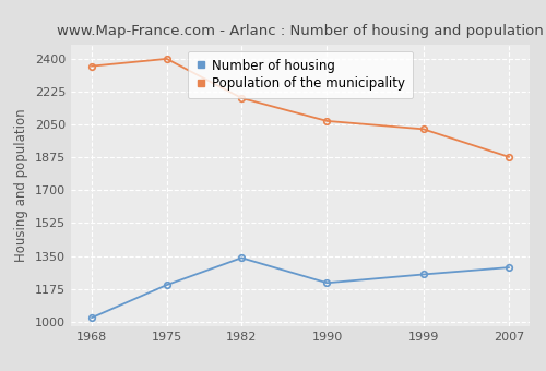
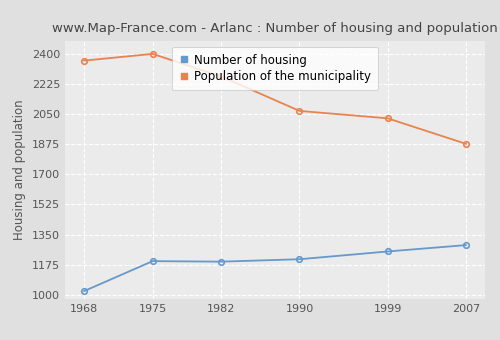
Number of housing/1982: 1340 -> 1190
Population of the municipality/1982: 2190 -> 2270
